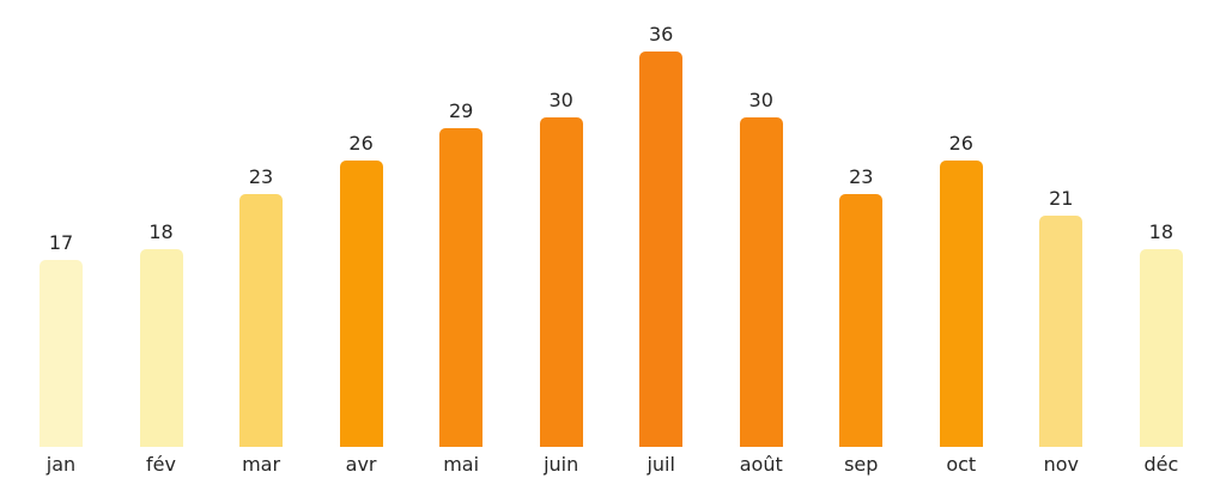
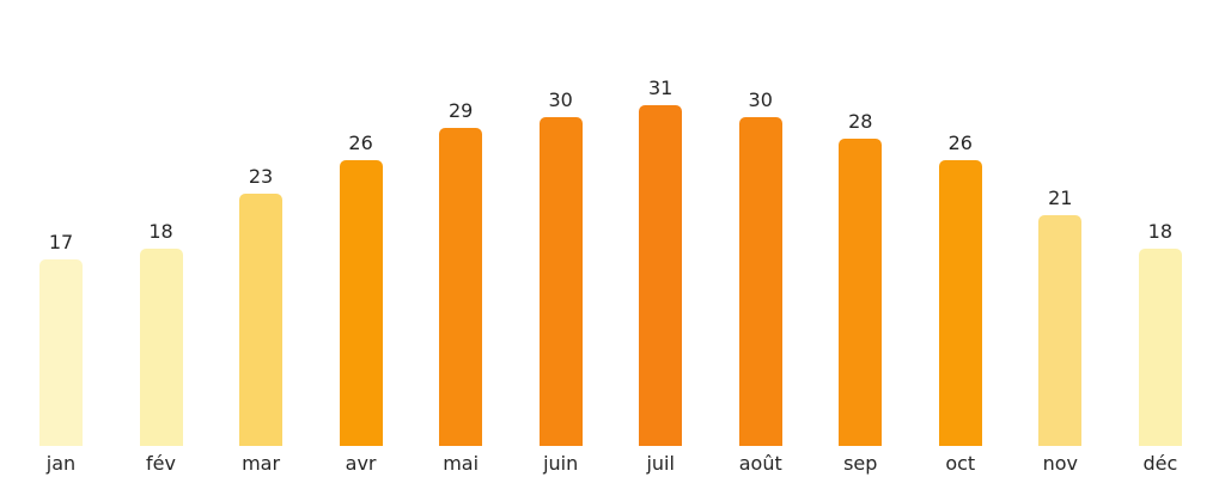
juil: 36 -> 31
sep: 23 -> 28
